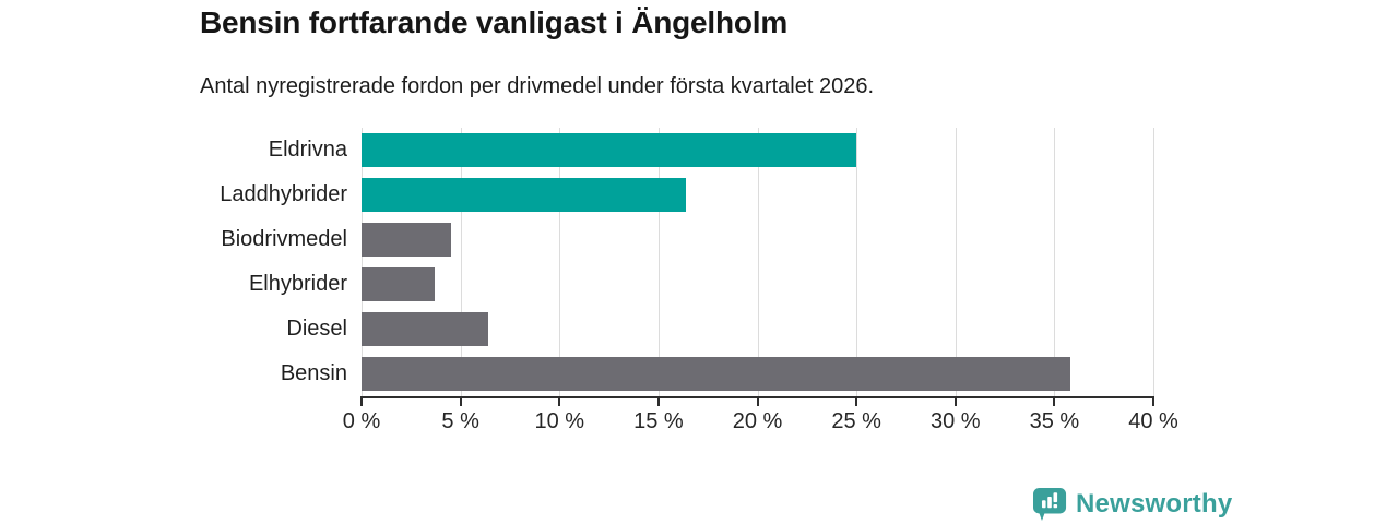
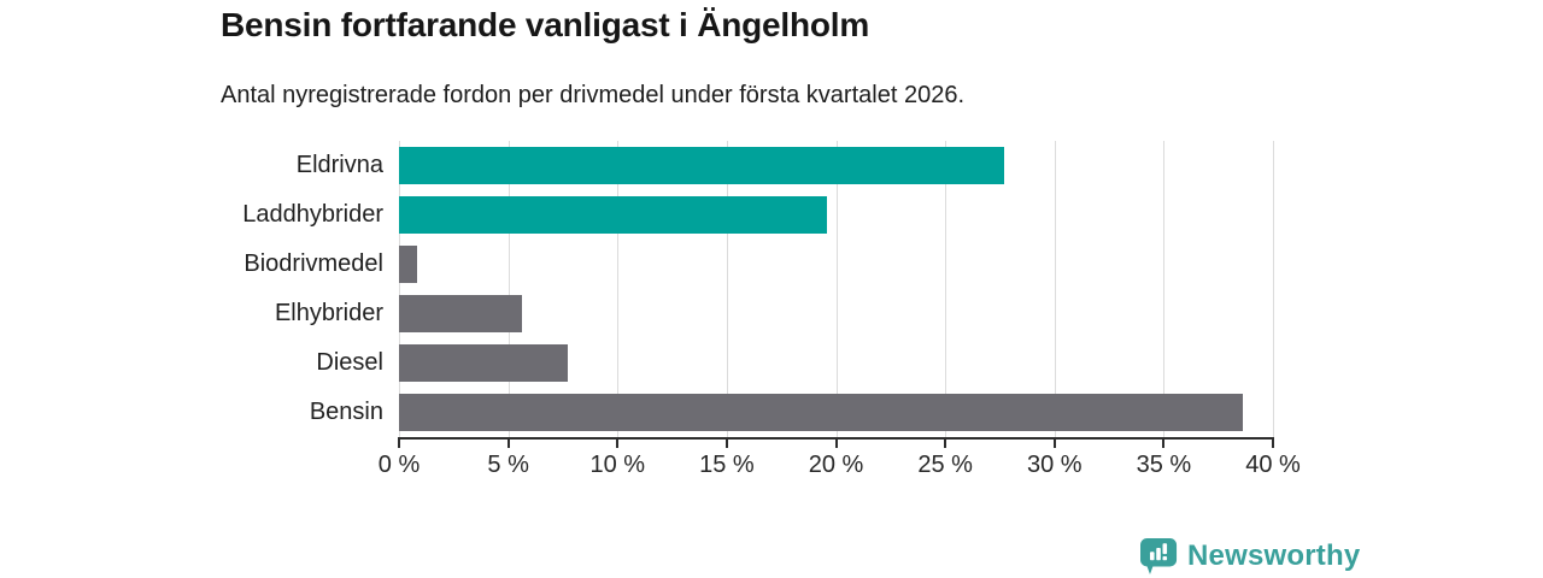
Eldrivna: 25.0% -> 27.7%
Laddhybrider: 16.4% -> 19.6%
Biodrivmedel: 4.5% -> 0.8%
Elhybrider: 3.7% -> 5.6%
Diesel: 6.4% -> 7.7%
Bensin: 35.8% -> 38.6%
